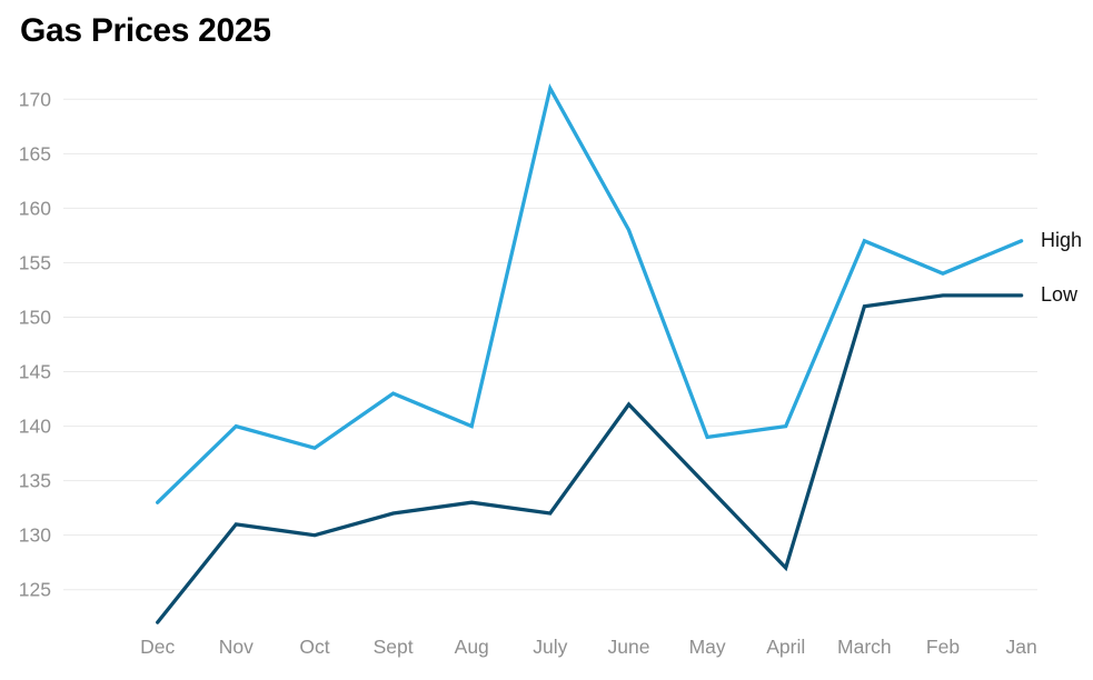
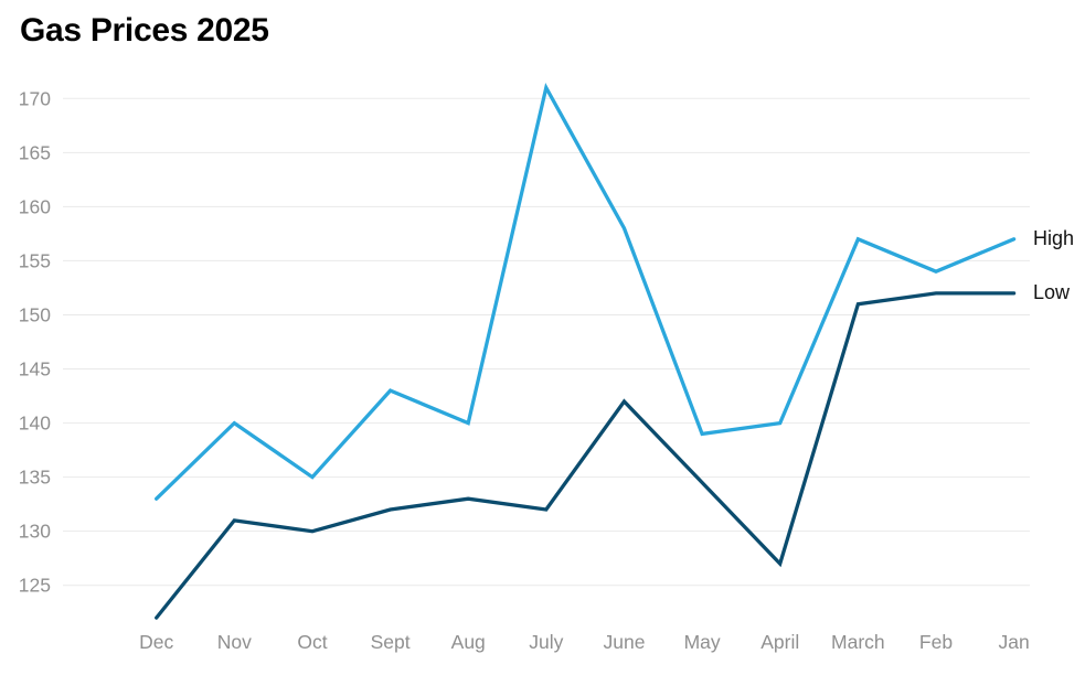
High/Oct: 138 -> 135
